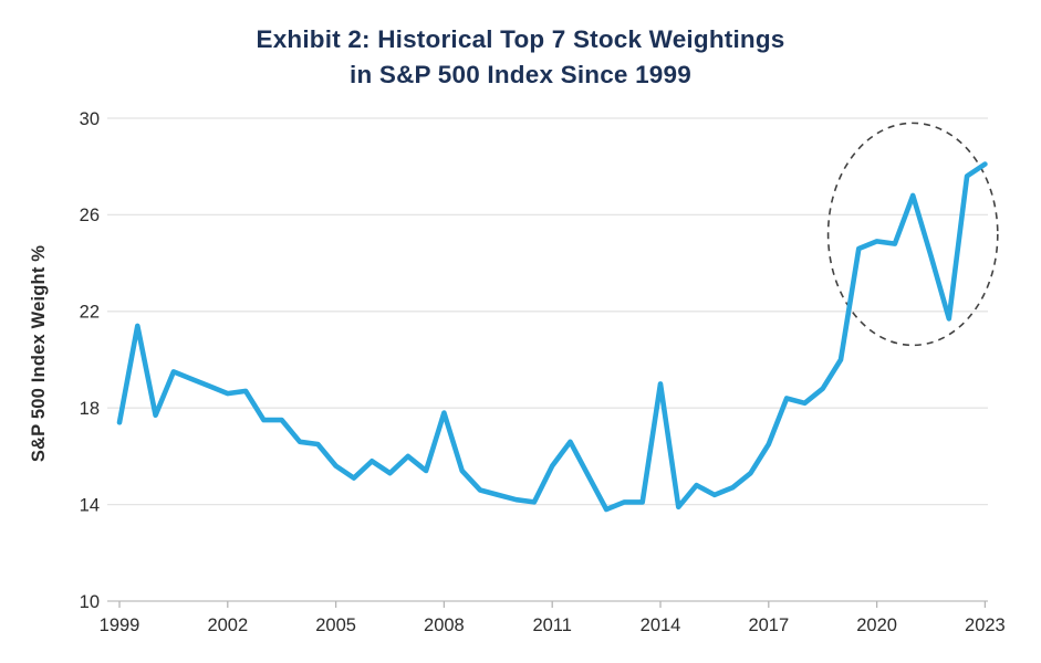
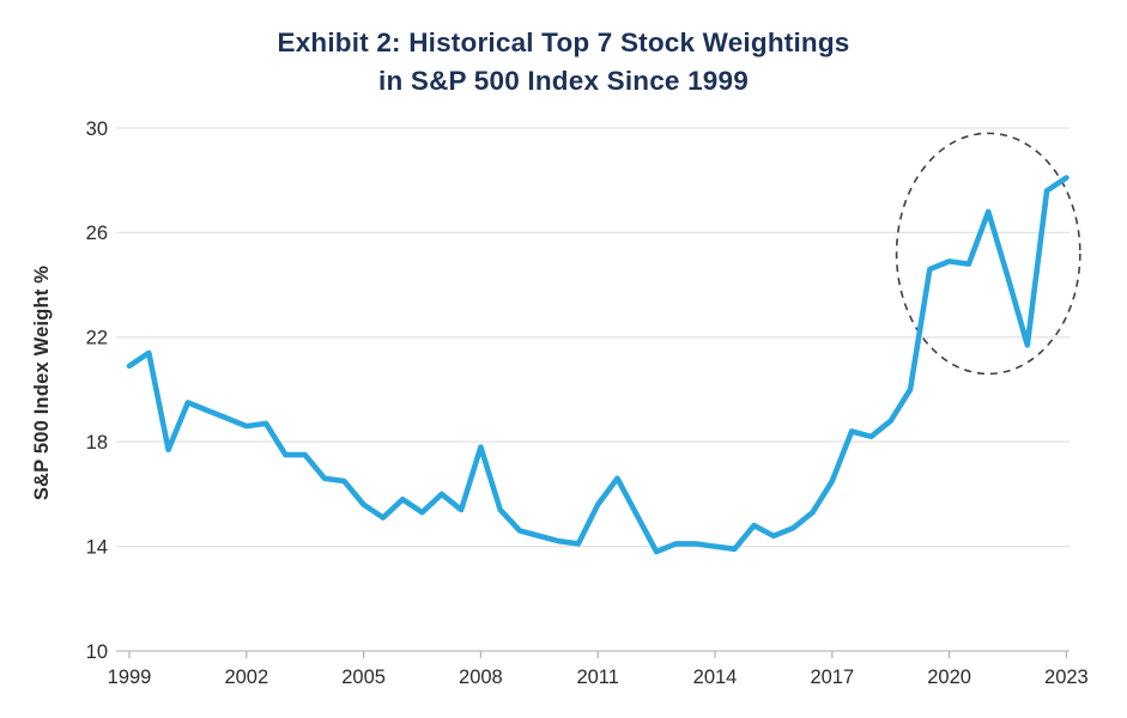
1999: 17.4 -> 20.9
2014: 19.0 -> 14.0
